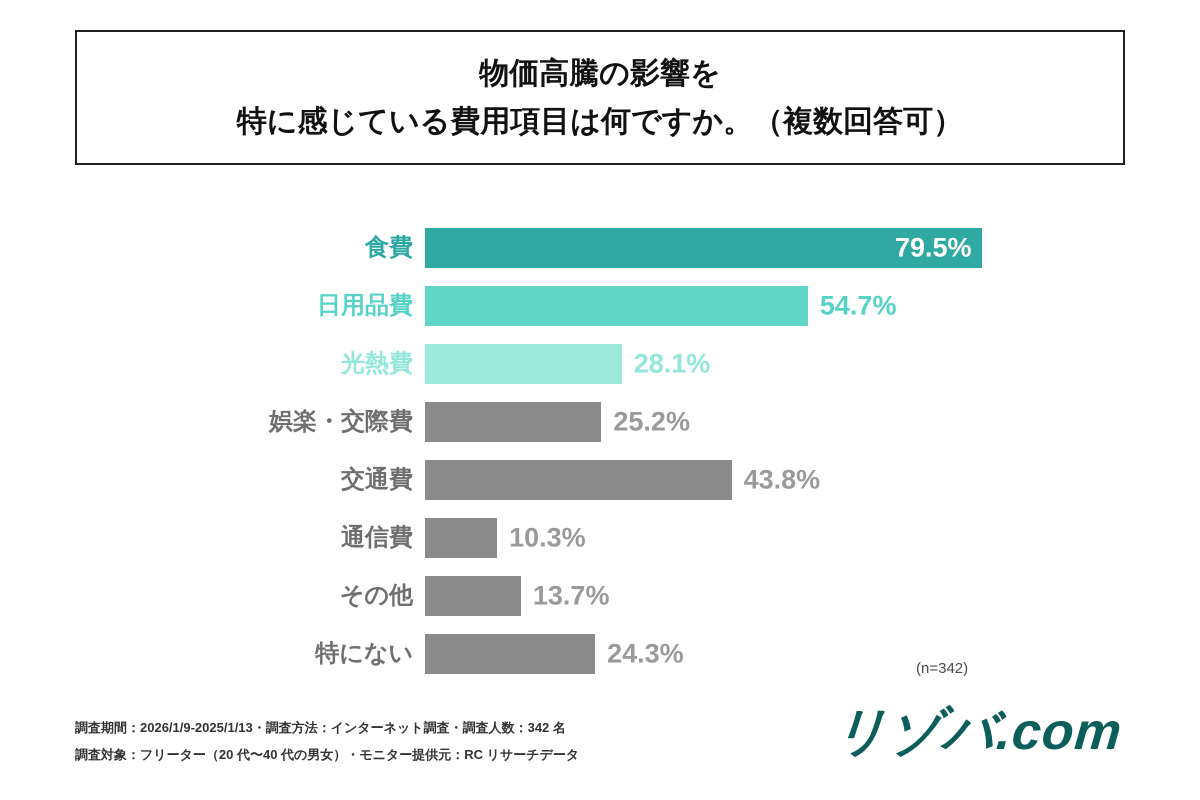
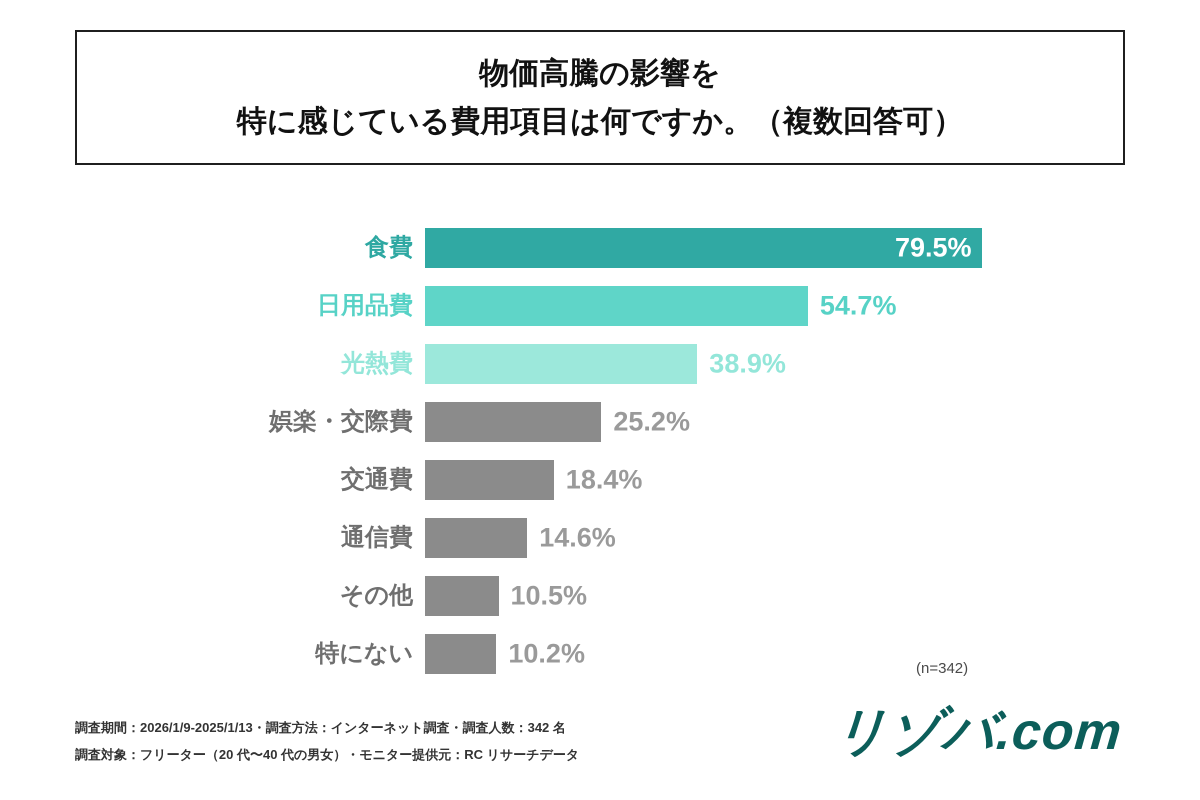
光熱費: 28.1% -> 38.9%
交通費: 43.8% -> 18.4%
通信費: 10.3% -> 14.6%
その他: 13.7% -> 10.5%
特にない: 24.3% -> 10.2%
